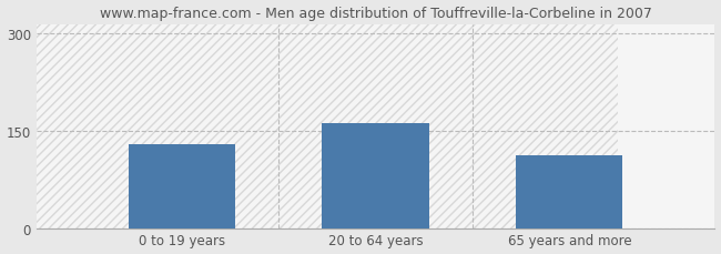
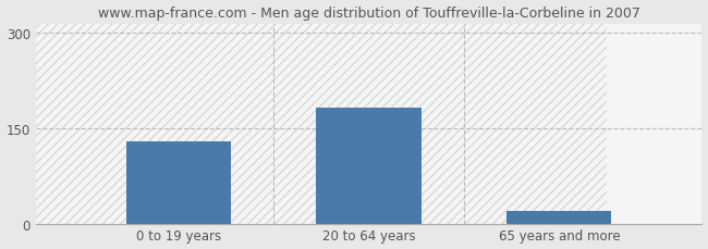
20 to 64 years: 162 -> 183
65 years and more: 112 -> 20
